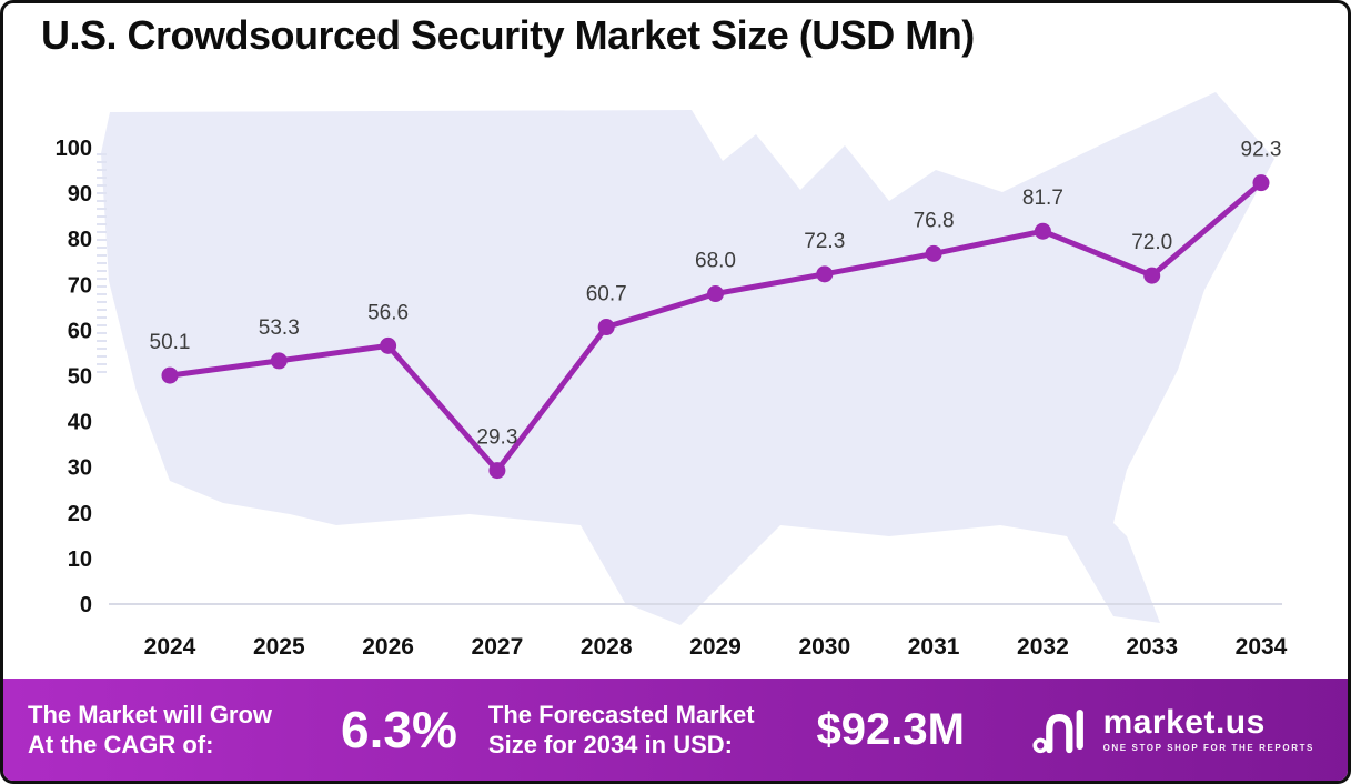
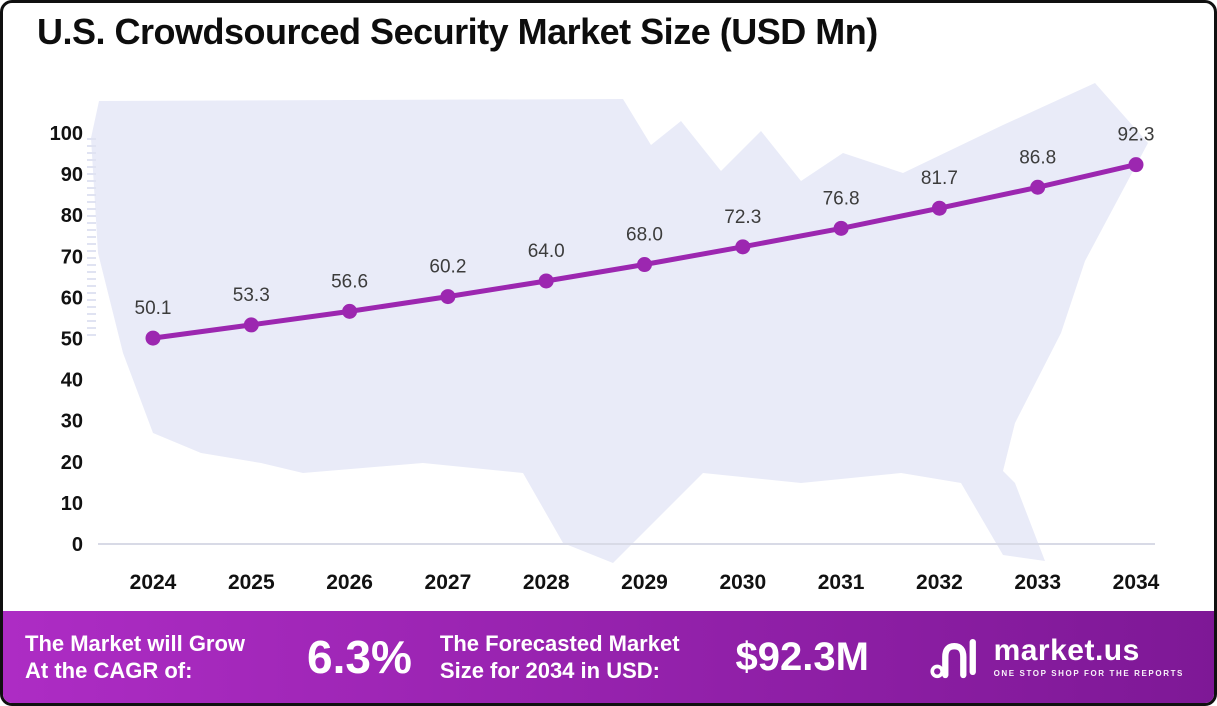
2027: 29.3 -> 60.2
2028: 60.7 -> 64.0
2033: 72.0 -> 86.8
